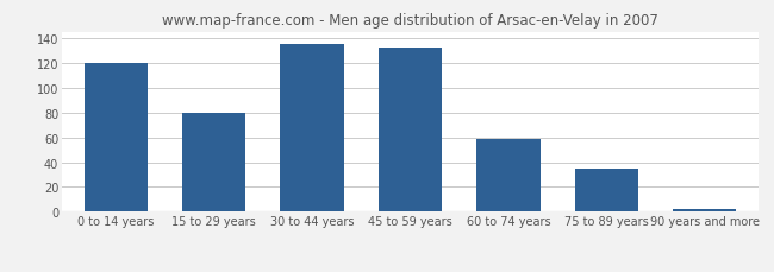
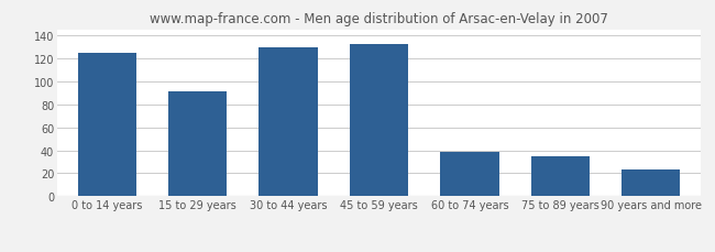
0 to 14 years: 120 -> 125
15 to 29 years: 80 -> 91
30 to 44 years: 135 -> 129
60 to 74 years: 59 -> 39
90 years and more: 2 -> 23
